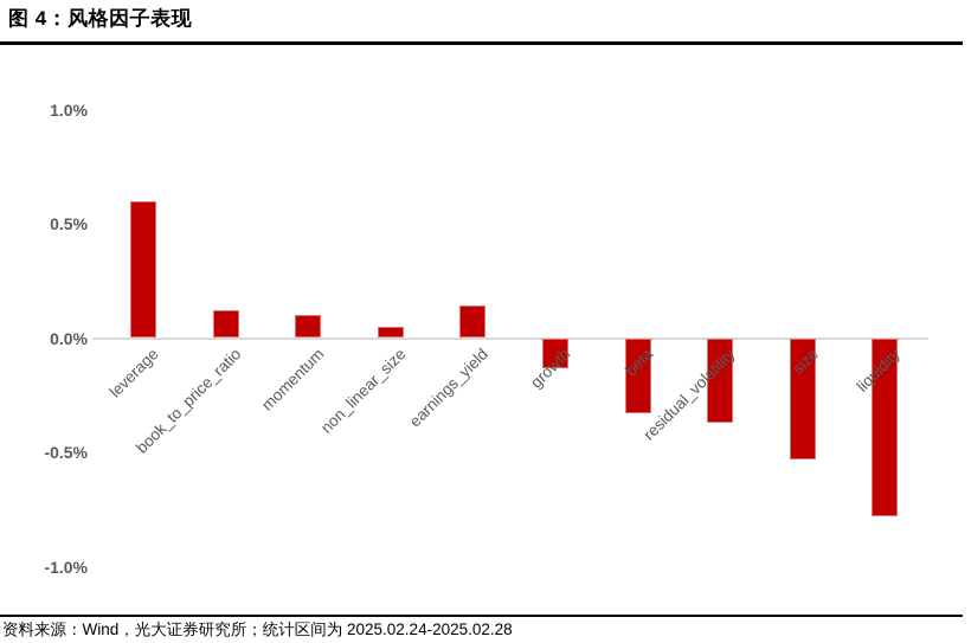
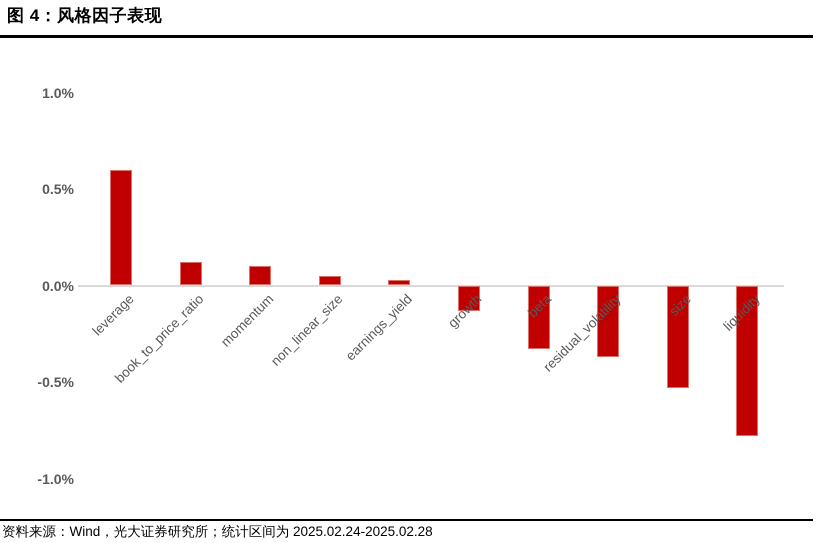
earnings_yield: 0.14% -> 0.03%
